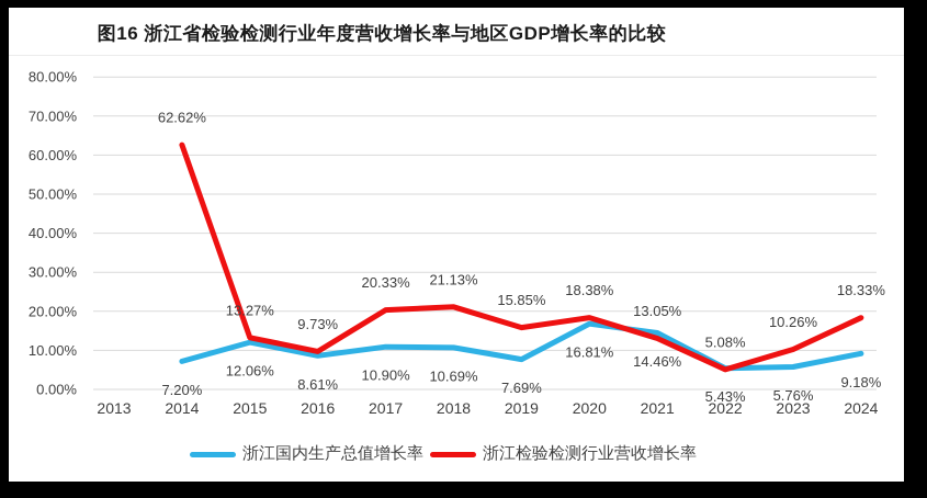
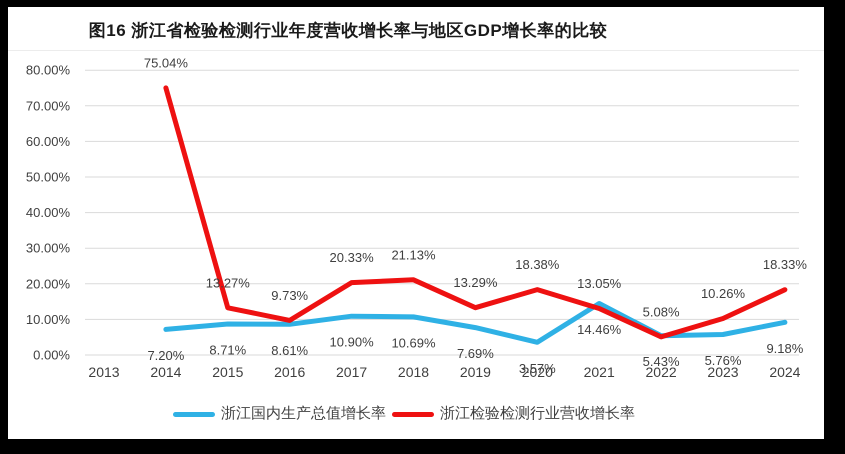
浙江检验检测行业营收增长率/2014: 62.62% -> 75.04%
浙江国内生产总值增长率/2015: 12.06% -> 8.71%
浙江检验检测行业营收增长率/2019: 15.85% -> 13.29%
浙江国内生产总值增长率/2020: 16.81% -> 3.57%
